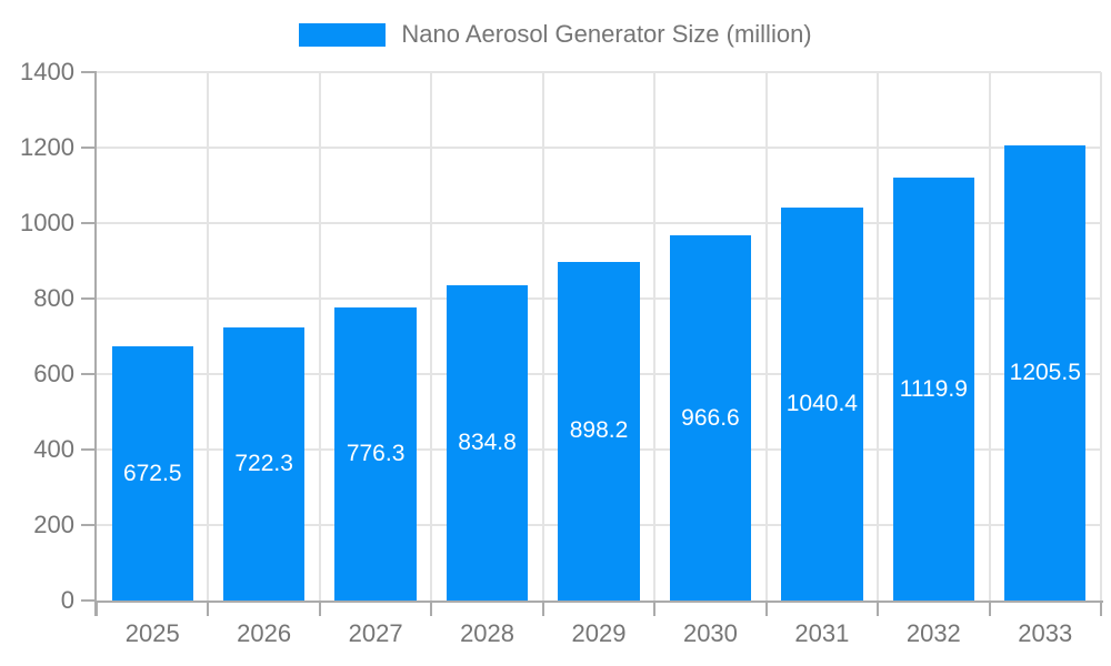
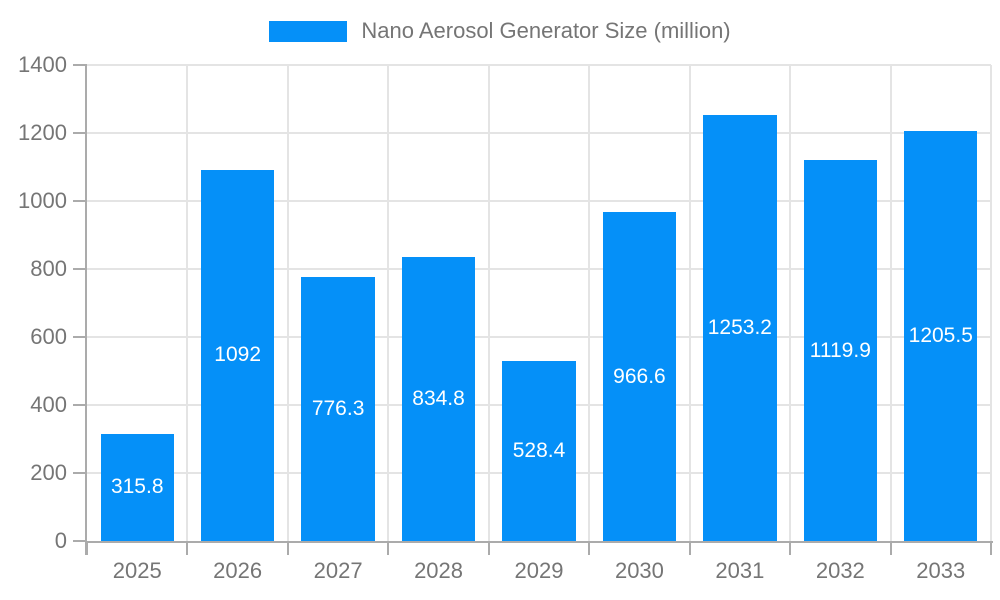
2025: 672.5 -> 315.8
2026: 722.3 -> 1092
2029: 898.2 -> 528.4
2031: 1040.4 -> 1253.2
